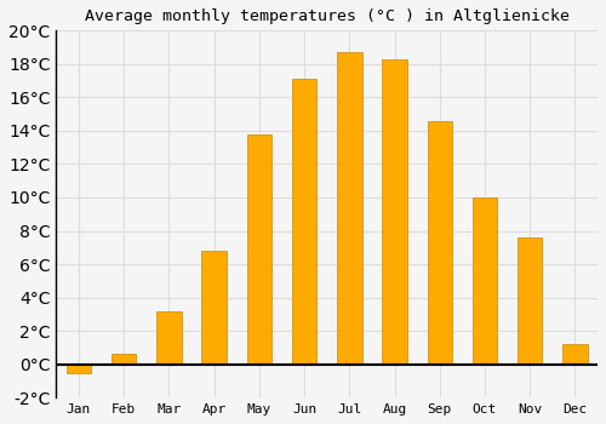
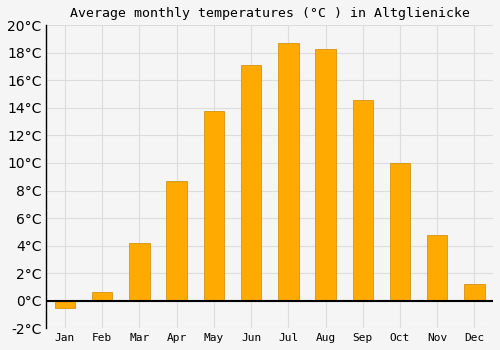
Mar: 3.2°C -> 4.2°C
Apr: 6.8°C -> 8.7°C
Nov: 7.6°C -> 4.8°C
